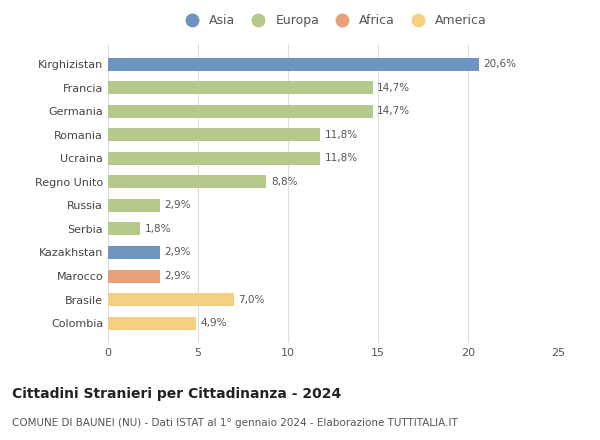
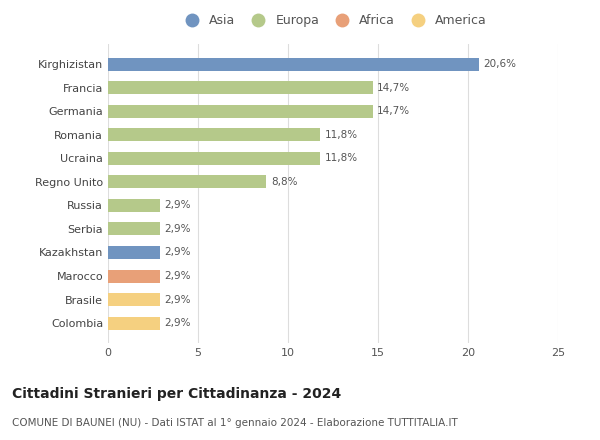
Serbia: 1,8% -> 2,9%
Brasile: 7,0% -> 2,9%
Colombia: 4,9% -> 2,9%
